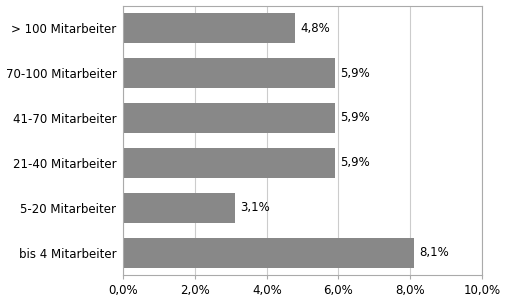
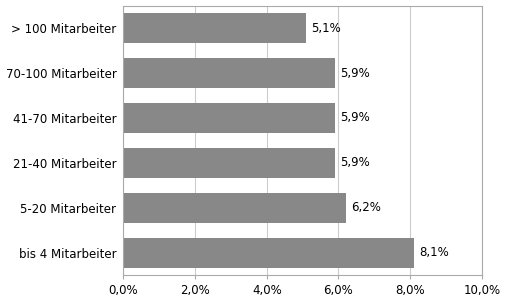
> 100 Mitarbeiter: 4,8% -> 5,1%
5-20 Mitarbeiter: 3,1% -> 6,2%
